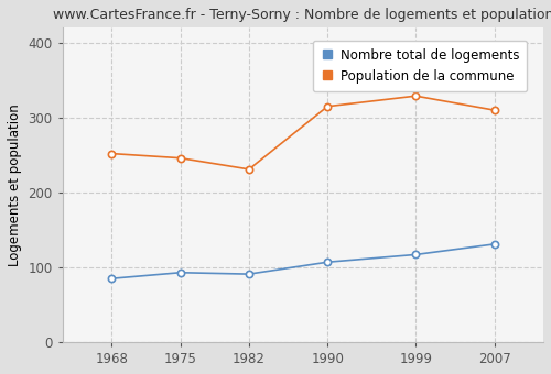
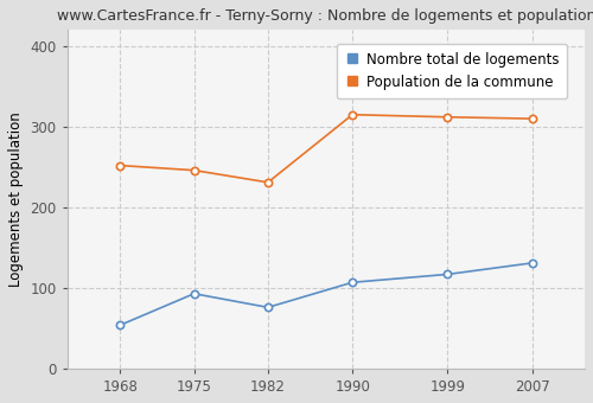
Nombre total de logements/1968: 85 -> 54
Nombre total de logements/1982: 91 -> 76
Population de la commune/1999: 329 -> 312
